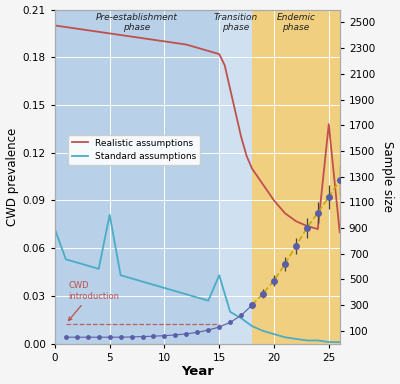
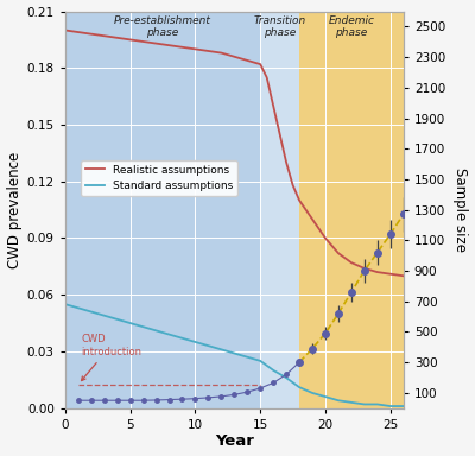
Standard assumptions/0: 0.072 -> 0.055
Standard assumptions/5: 0.081 -> 0.045
Standard assumptions/15: 0.043 -> 0.025
Realistic assumptions/25: 0.138 -> 0.071
